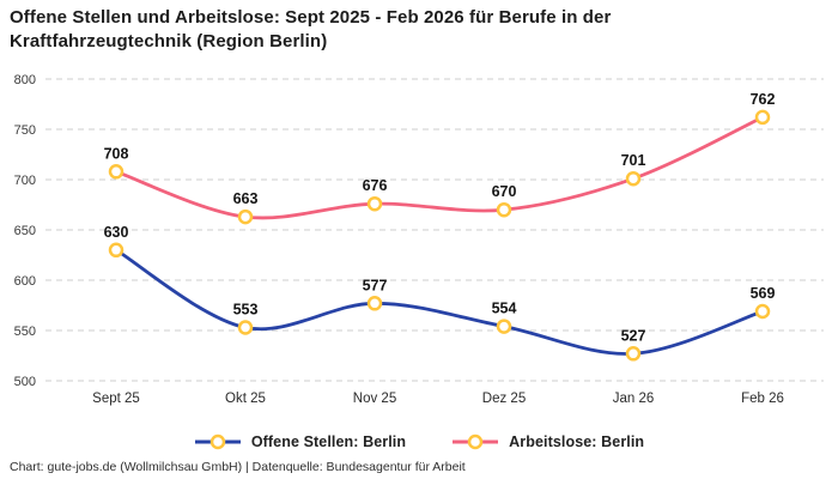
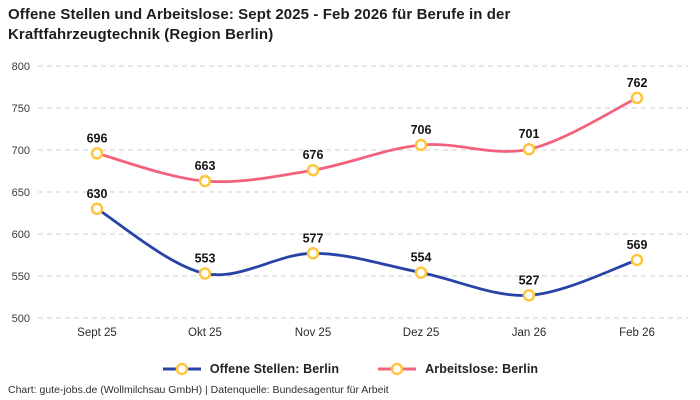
Arbeitslose: Berlin/Sept 25: 708 -> 696
Arbeitslose: Berlin/Dez 25: 670 -> 706
